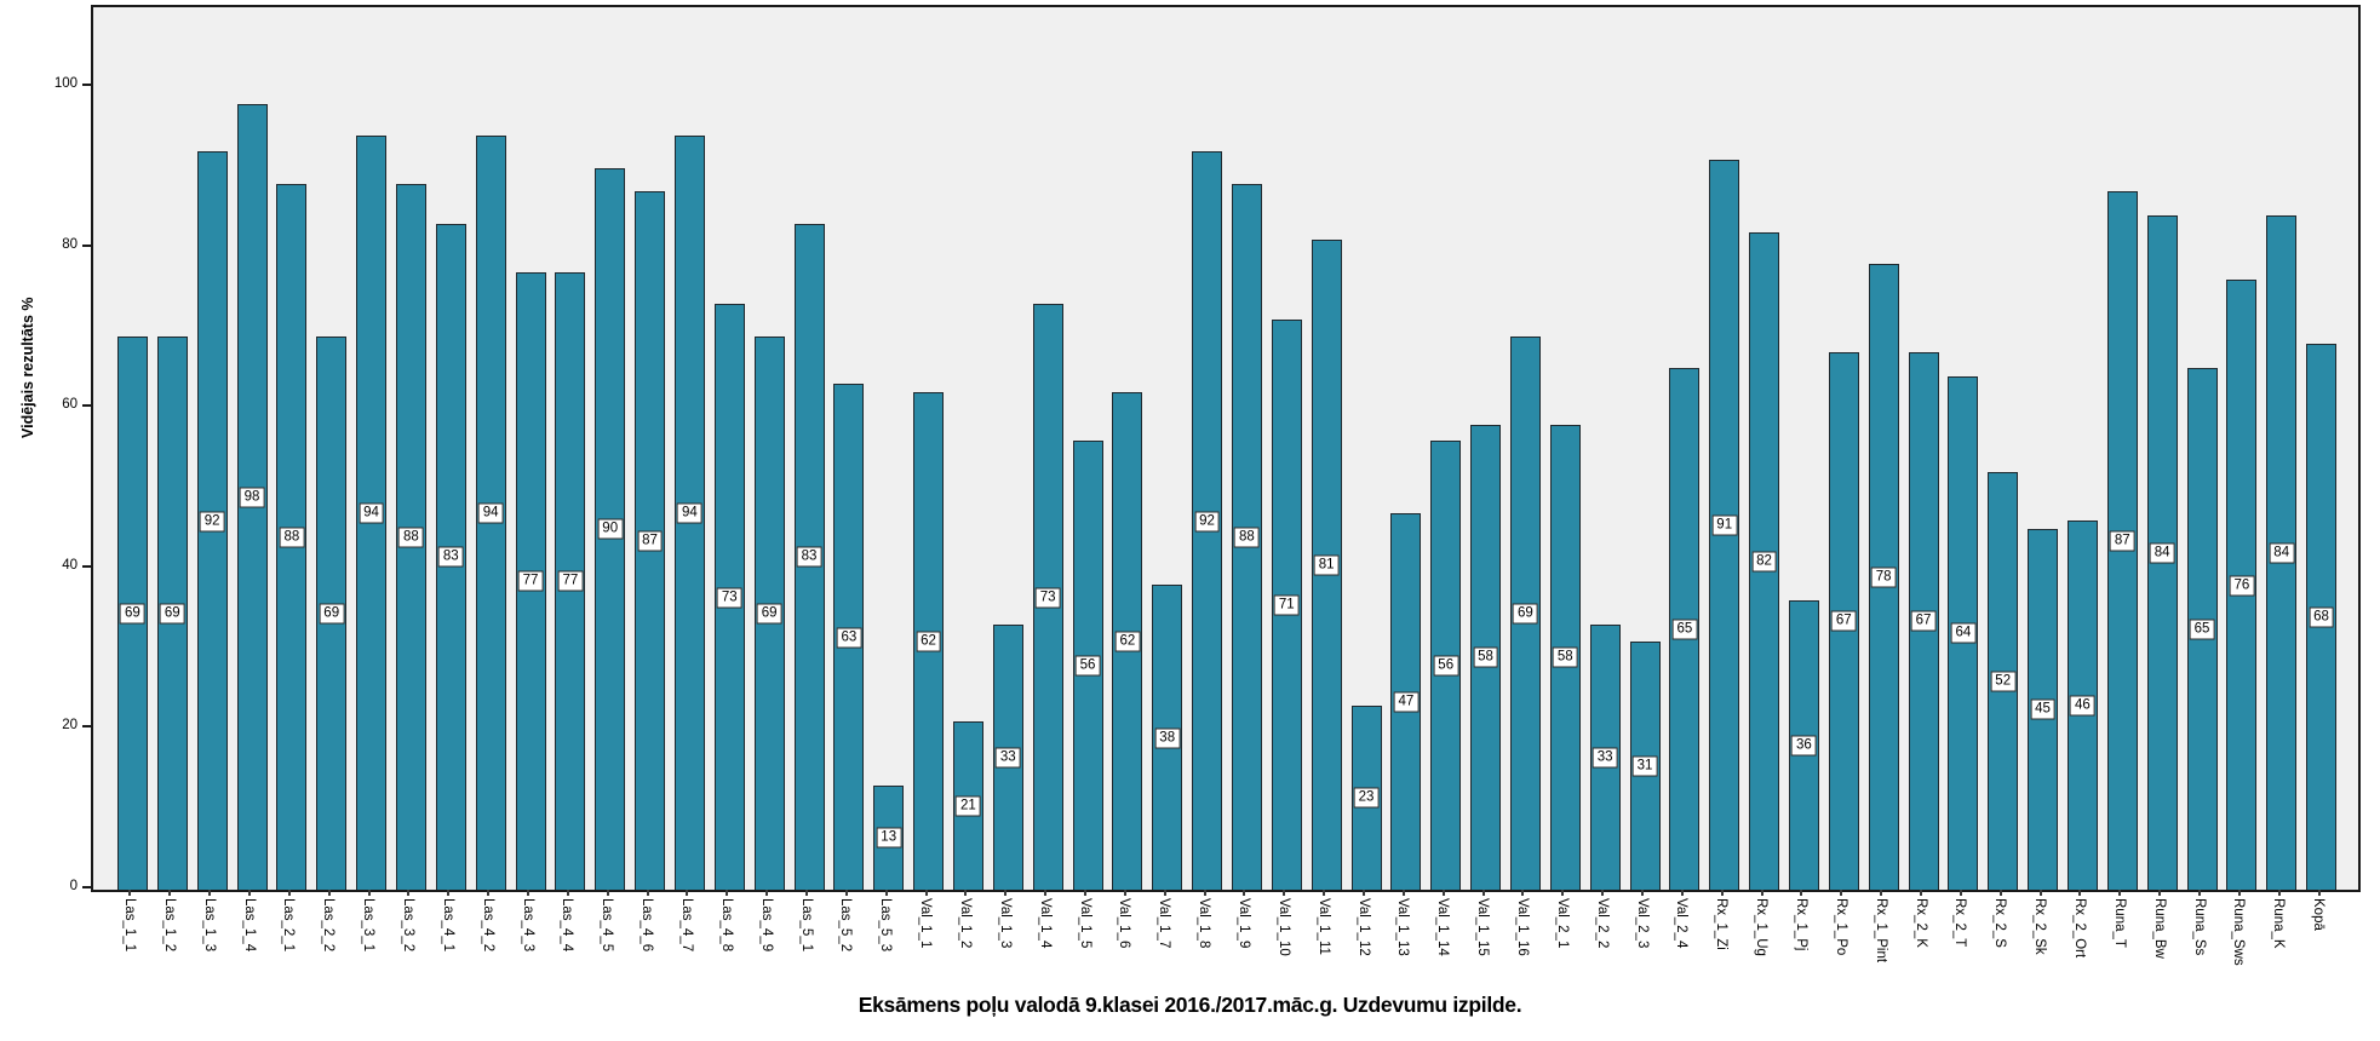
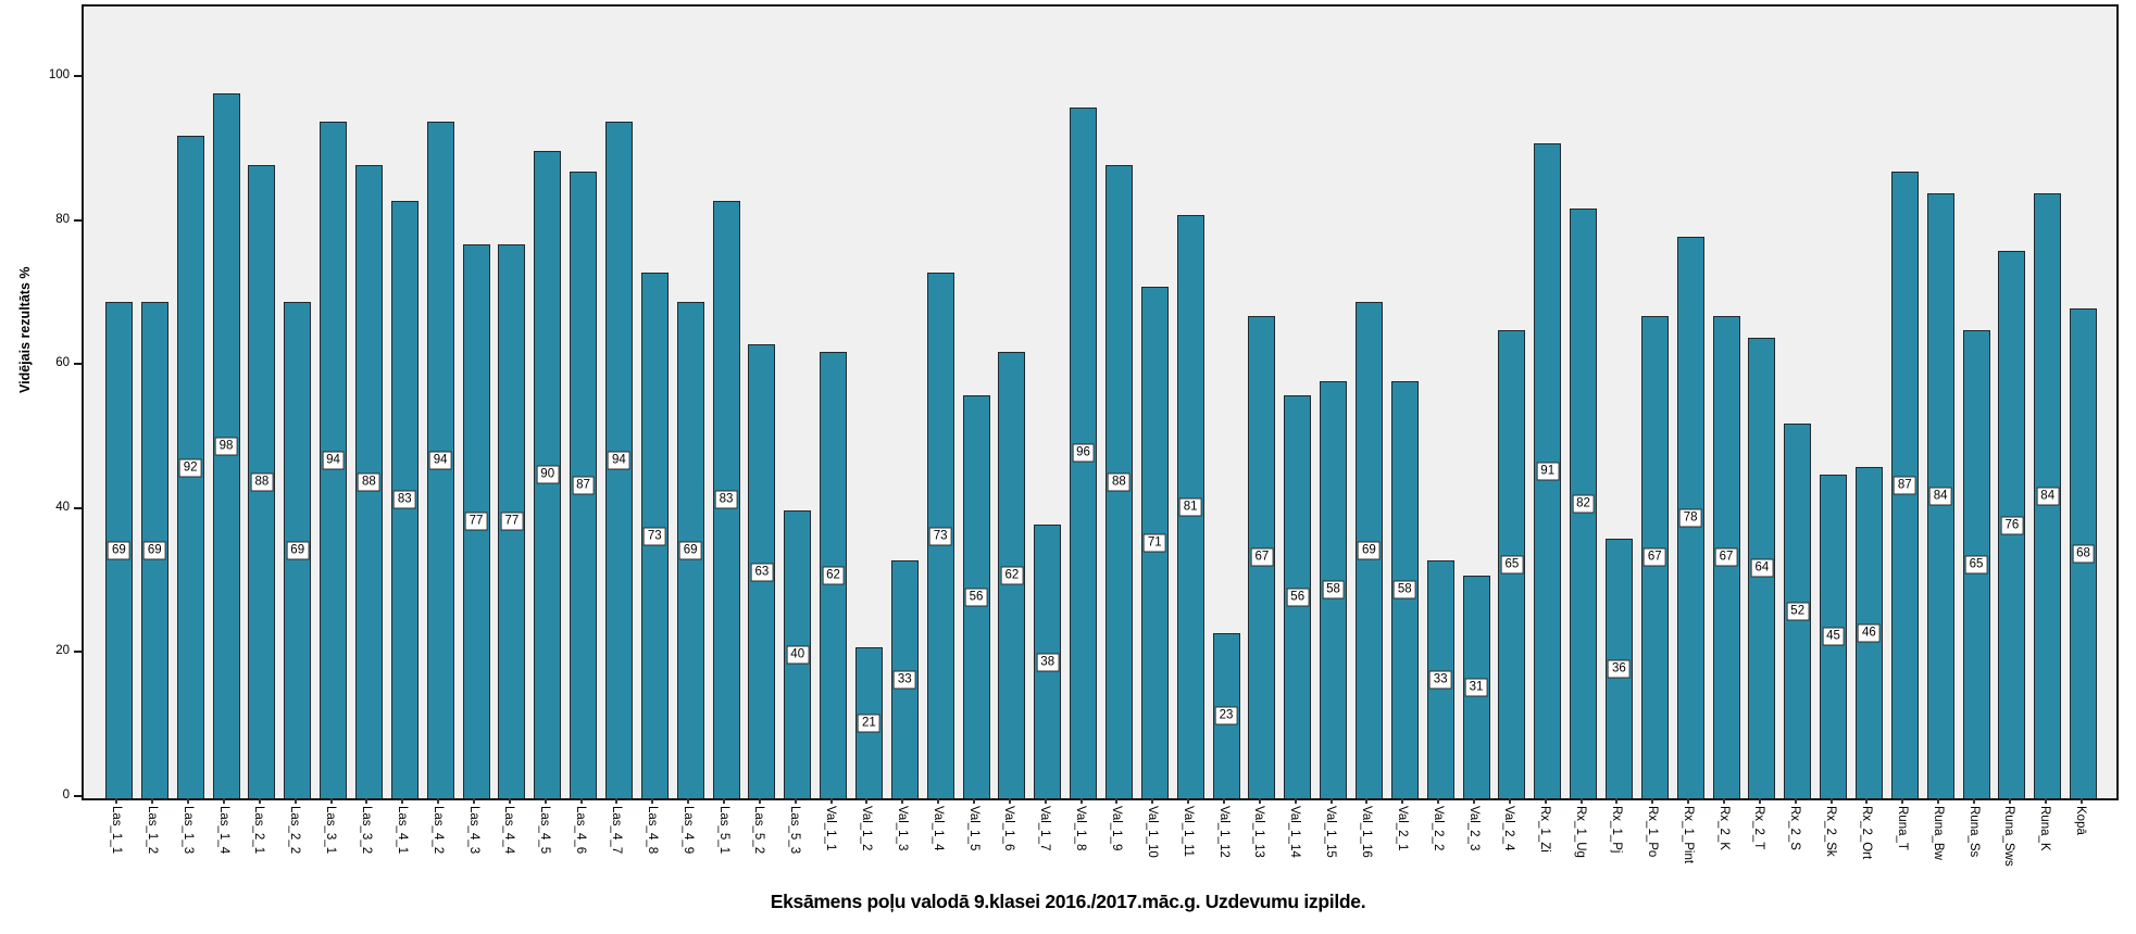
Las_5_3: 13 -> 40
Val_1_8: 92 -> 96
Val_1_13: 47 -> 67
